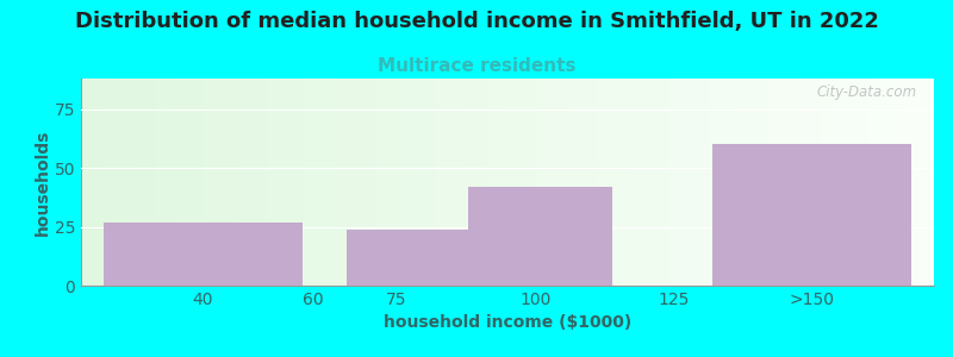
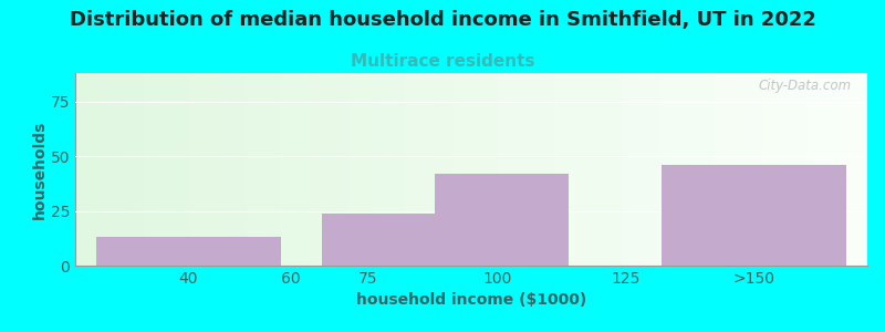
40: 27 -> 13
>150: 60 -> 46
